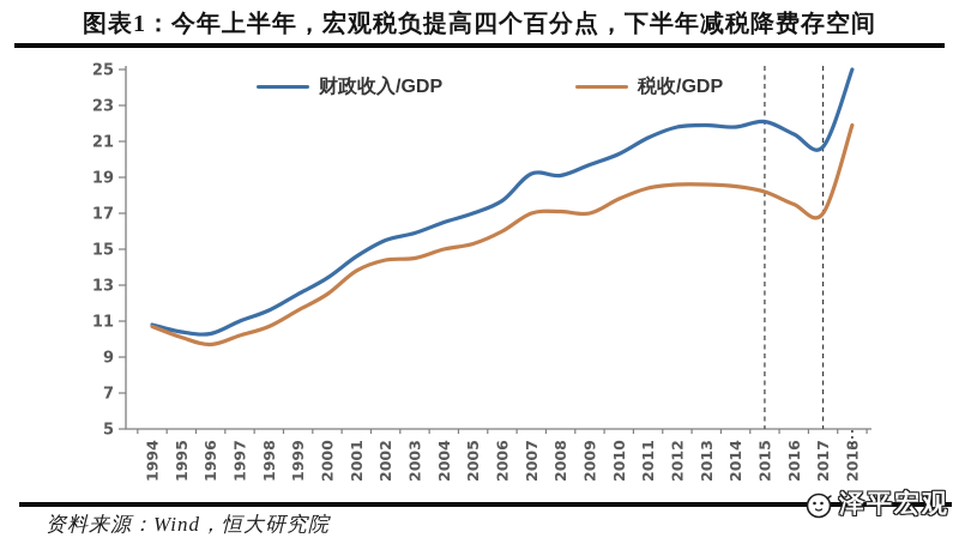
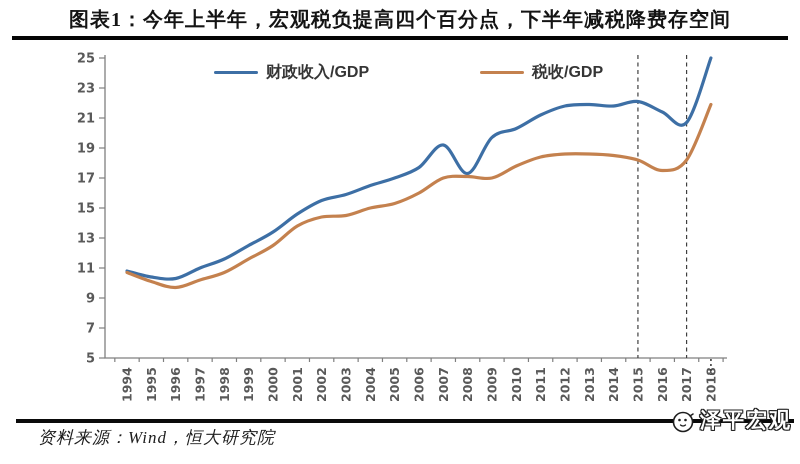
财政收入/GDP/2008: 19.1 -> 17.3
税收/GDP/2017: 17.0 -> 18.2
